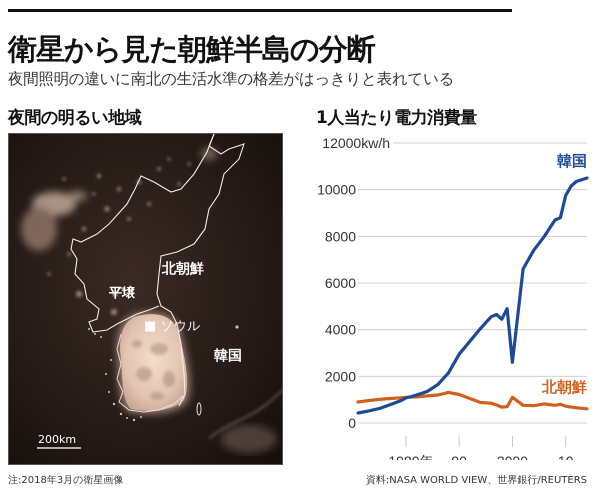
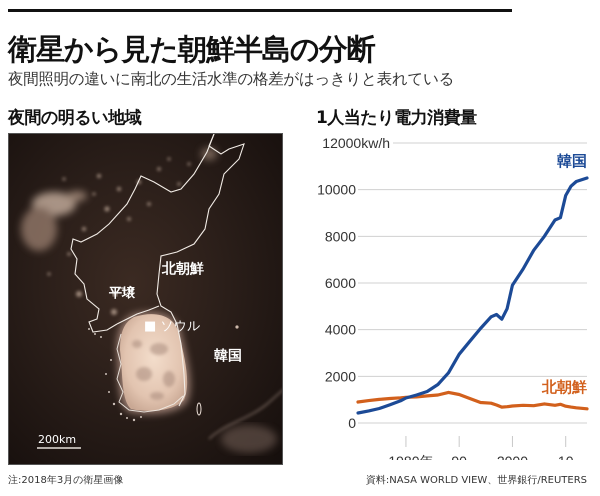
韓国/2000: 2600 -> 5900
北朝鮮/2000: 1100 -> 700
